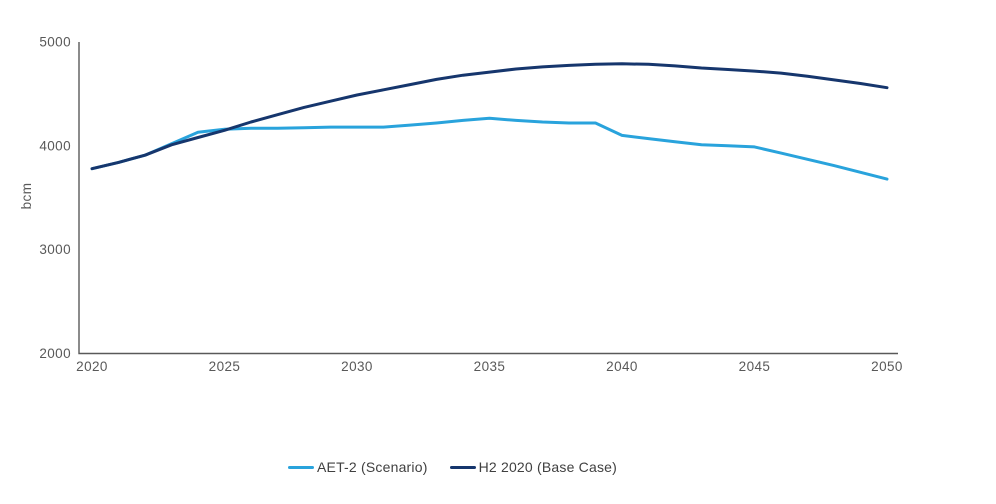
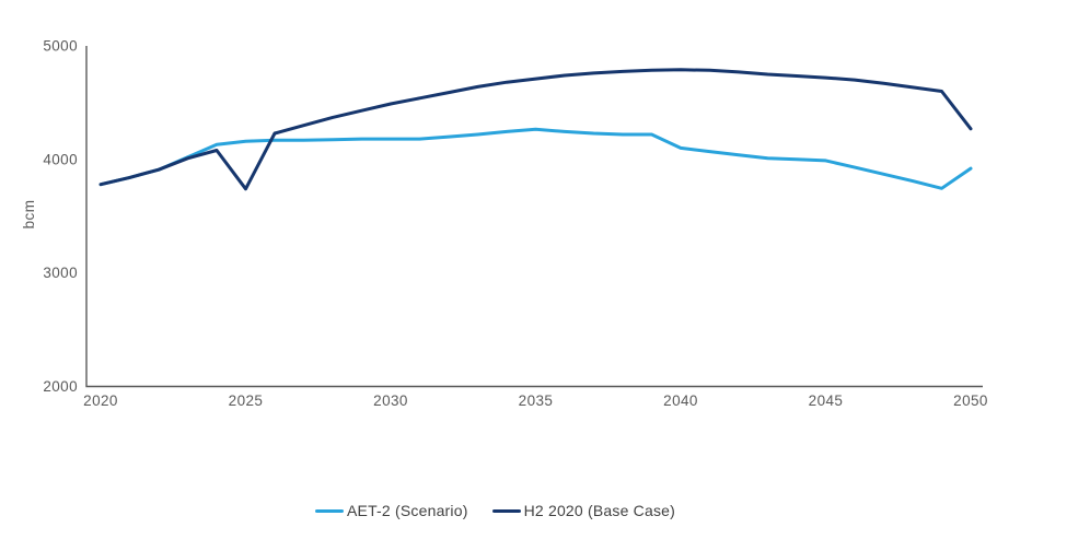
H2 2020 (Base Case)/2025: 4150 -> 3740
AET-2 (Scenario)/2050: 3680 -> 3920
H2 2020 (Base Case)/2050: 4560 -> 4270
